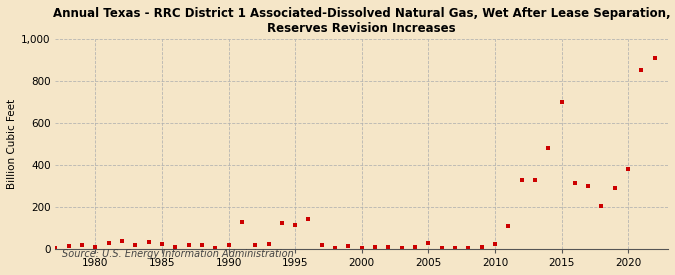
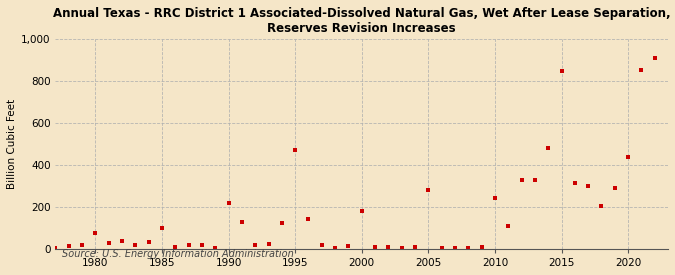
1980: 10 -> 75
1985: 25 -> 100
1990: 20 -> 220
1995: 115 -> 470
2000: 5 -> 180
2005: 30 -> 280
2010: 25 -> 245
2015: 700 -> 845
2020: 380 -> 440
